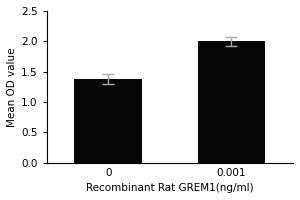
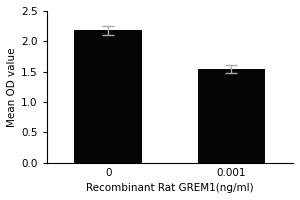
0: 1.38 -> 2.18
0.001: 2.00 -> 1.54
